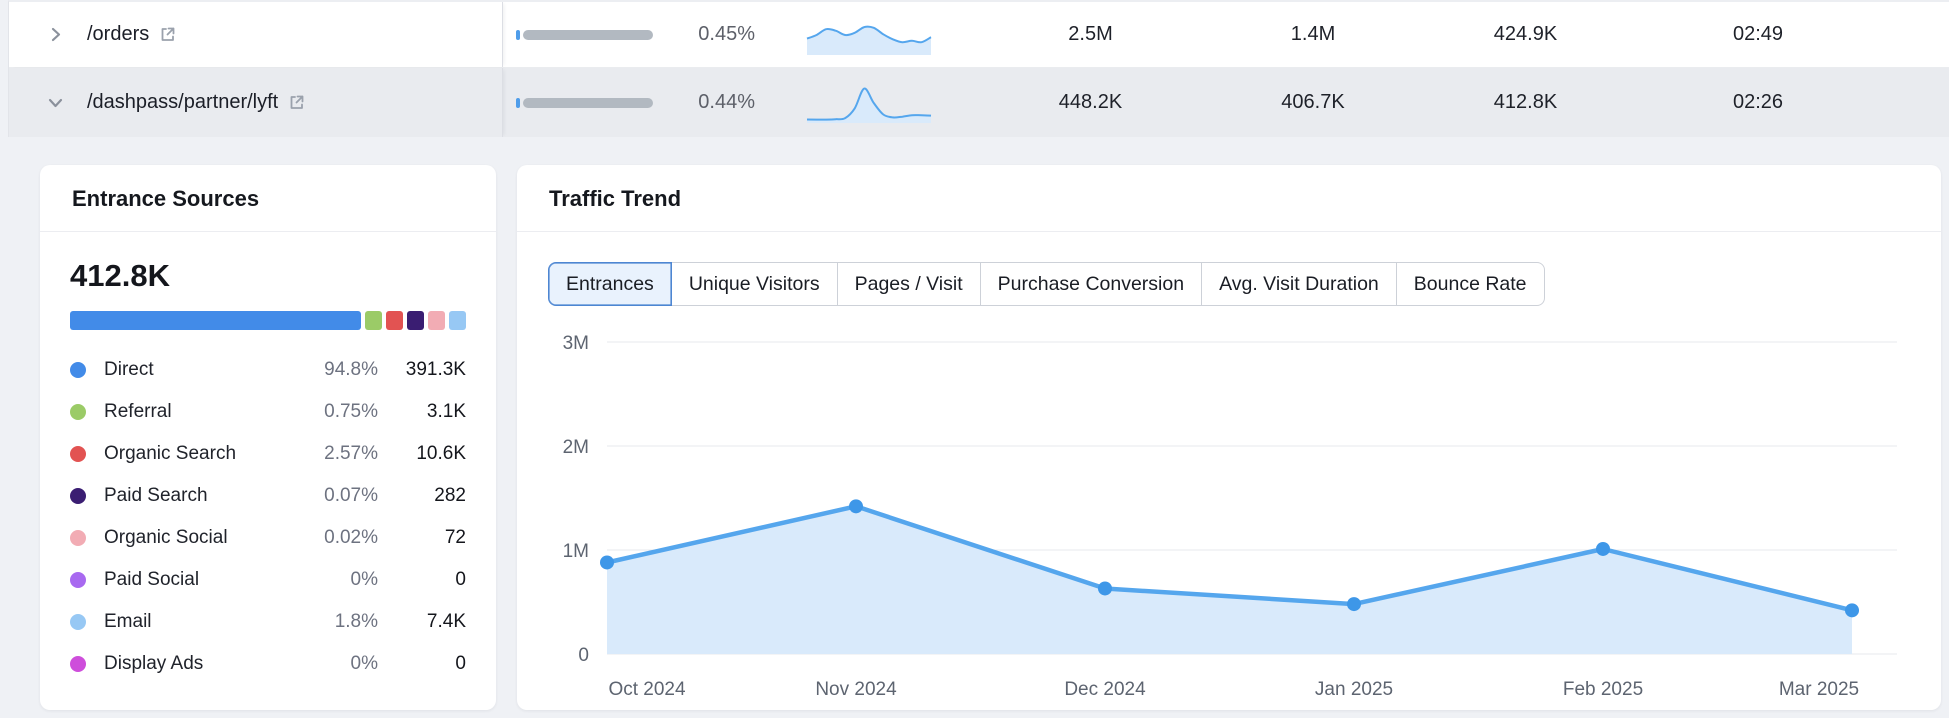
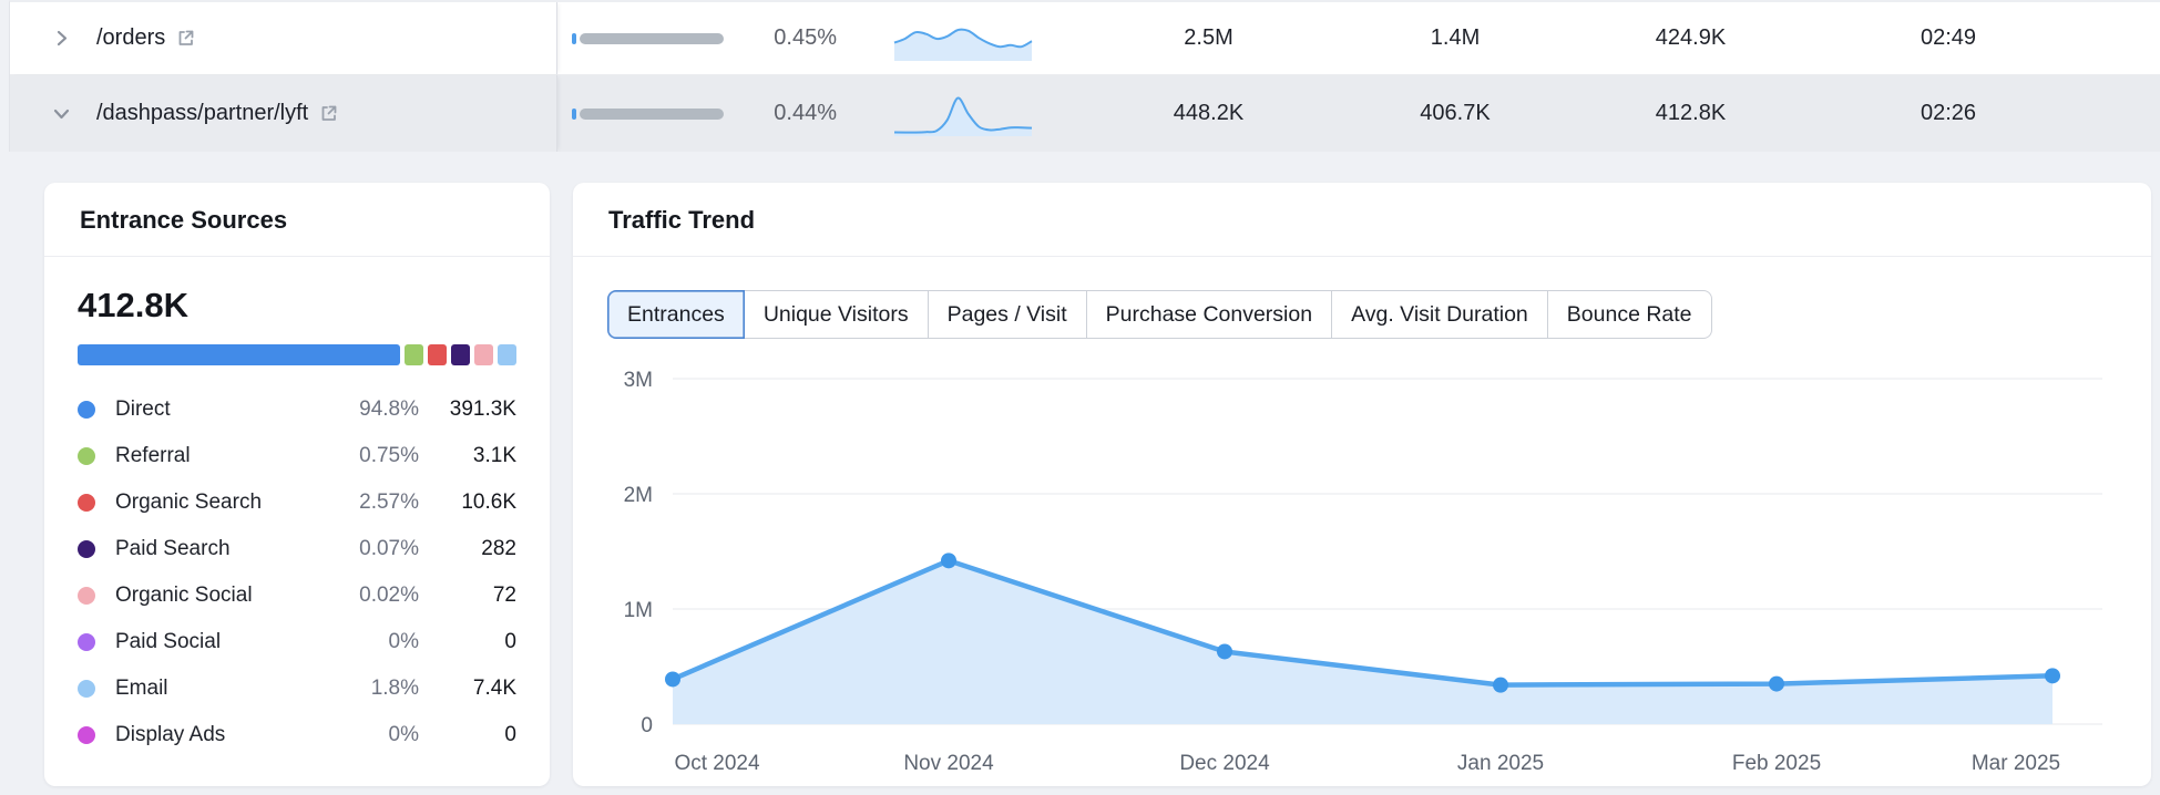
Oct 2024: 0.88M -> 0.39M
Jan 2025: 0.48M -> 0.34M
Feb 2025: 1.01M -> 0.35M
